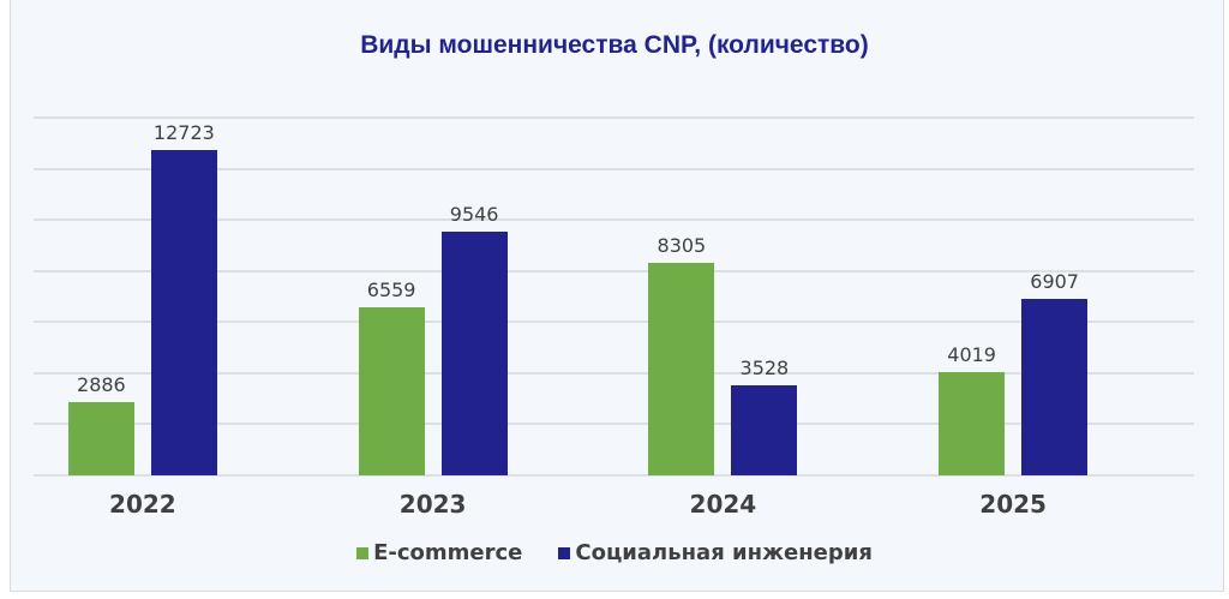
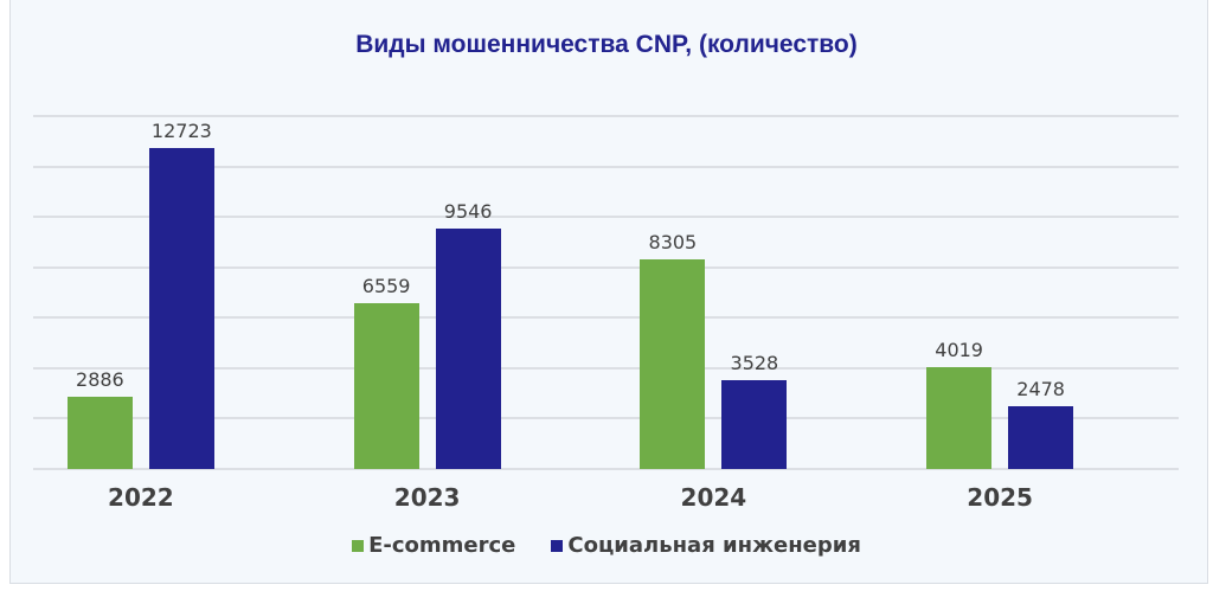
Социальная инженерия/2025: 6907 -> 2478
